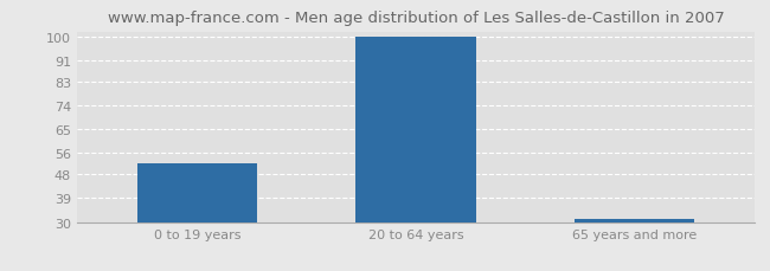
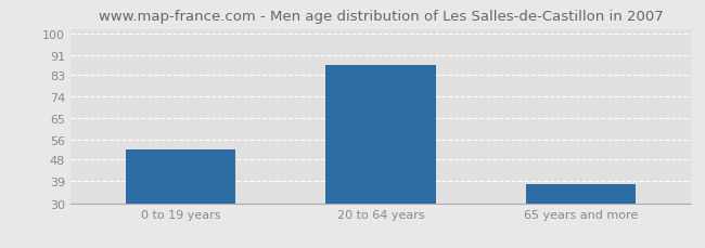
20 to 64 years: 100 -> 87
65 years and more: 31 -> 38
